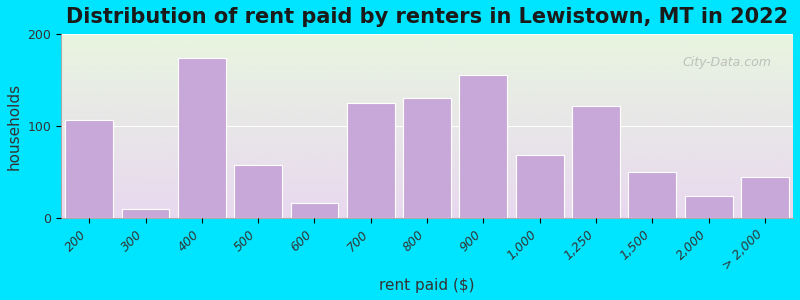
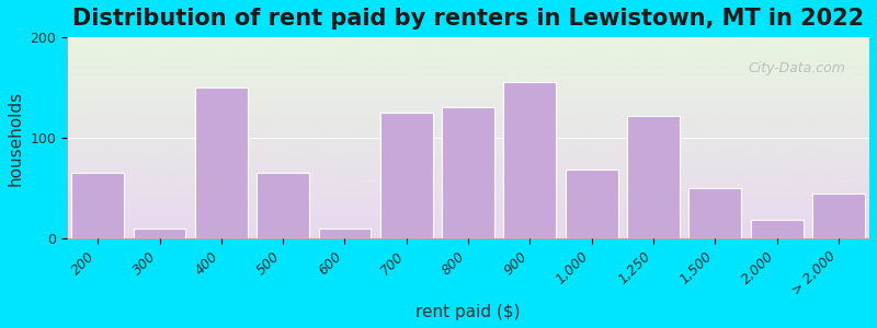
200: 106 -> 65
400: 174 -> 150
500: 58 -> 65
600: 16 -> 10
2,000: 24 -> 18
